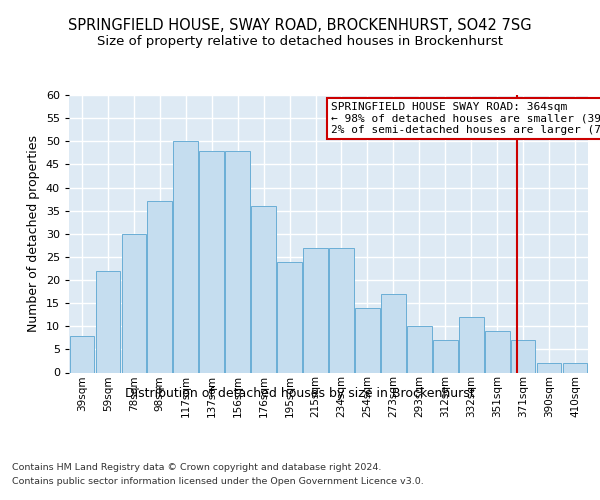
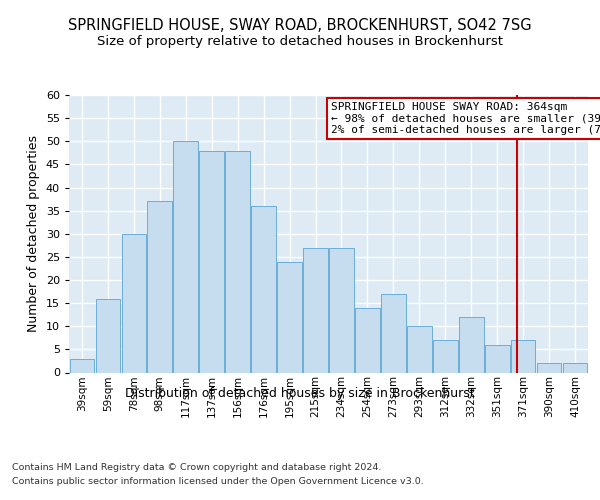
39sqm: 8 -> 3
59sqm: 22 -> 16
351sqm: 9 -> 6
